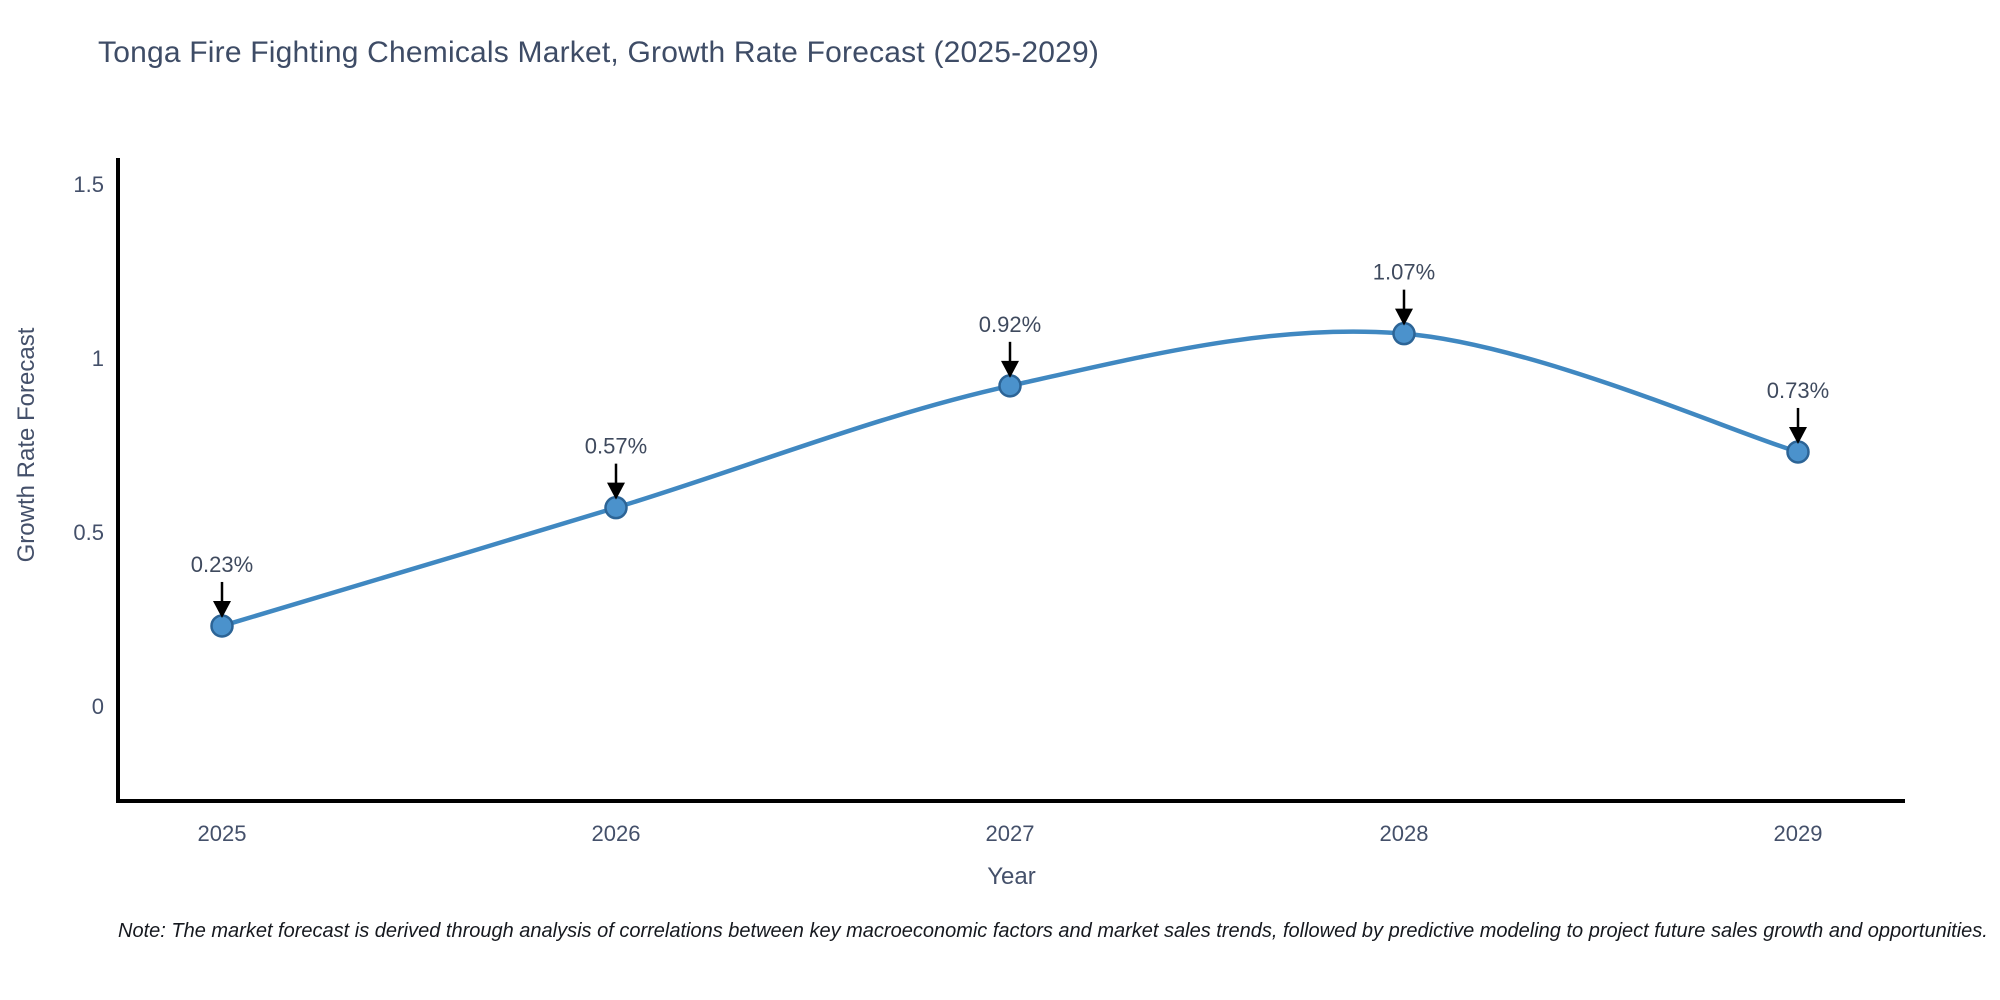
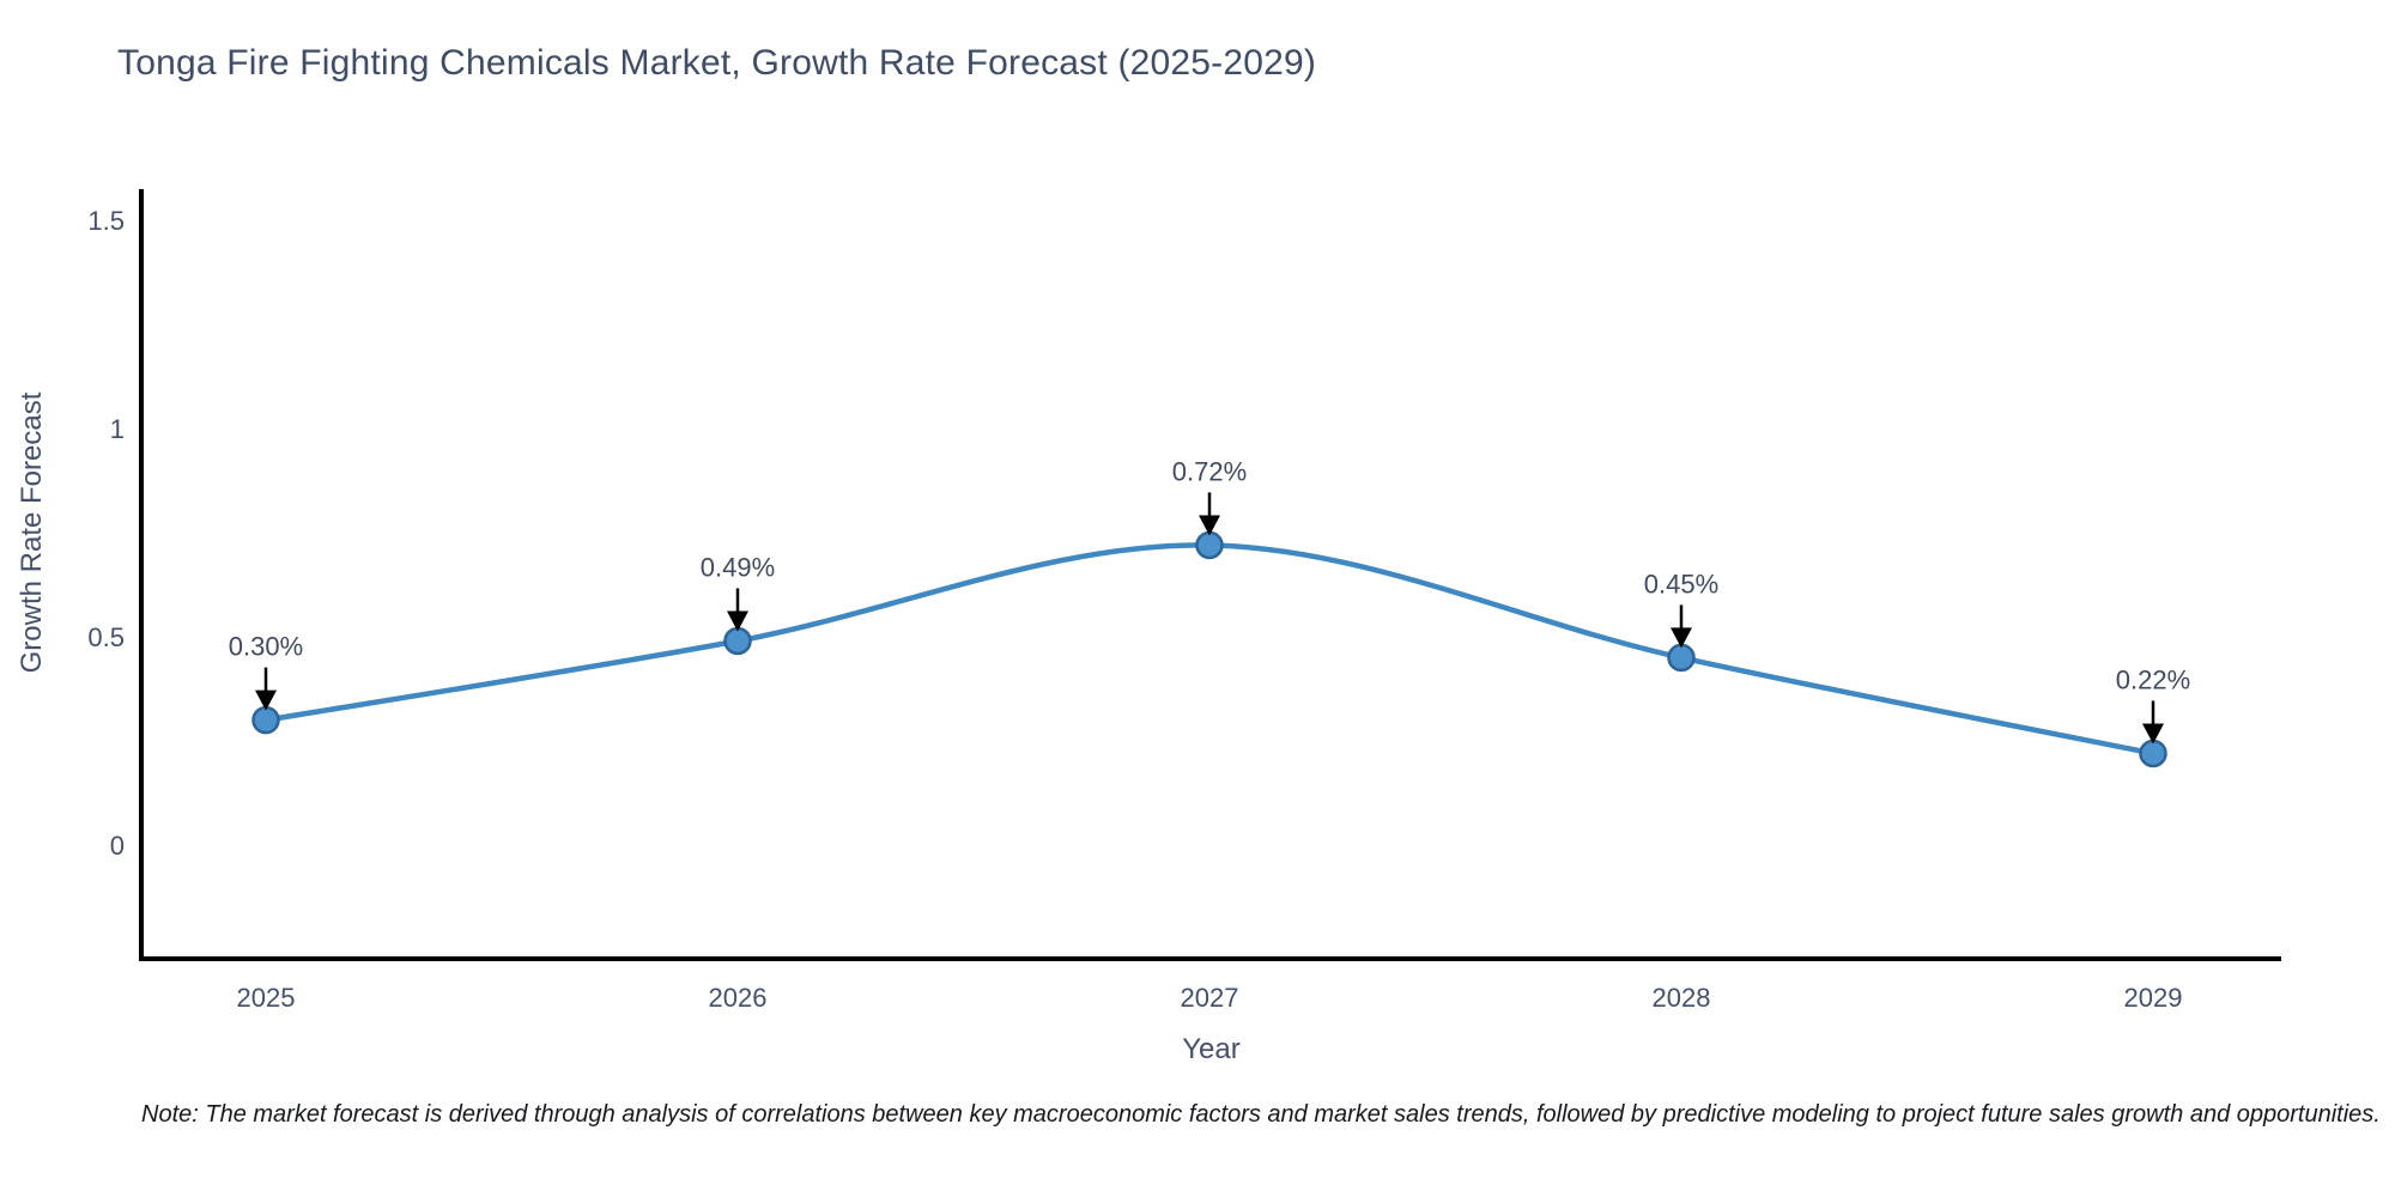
2025: 0.23% -> 0.30%
2026: 0.57% -> 0.49%
2027: 0.92% -> 0.72%
2028: 1.07% -> 0.45%
2029: 0.73% -> 0.22%
